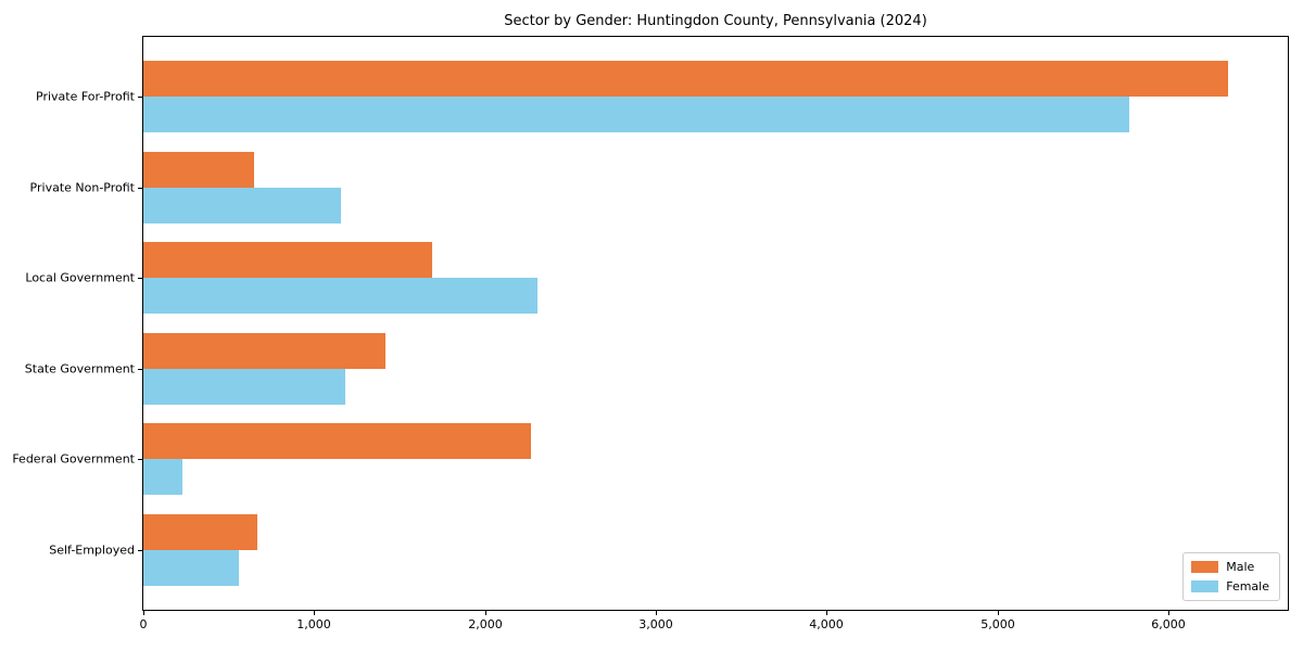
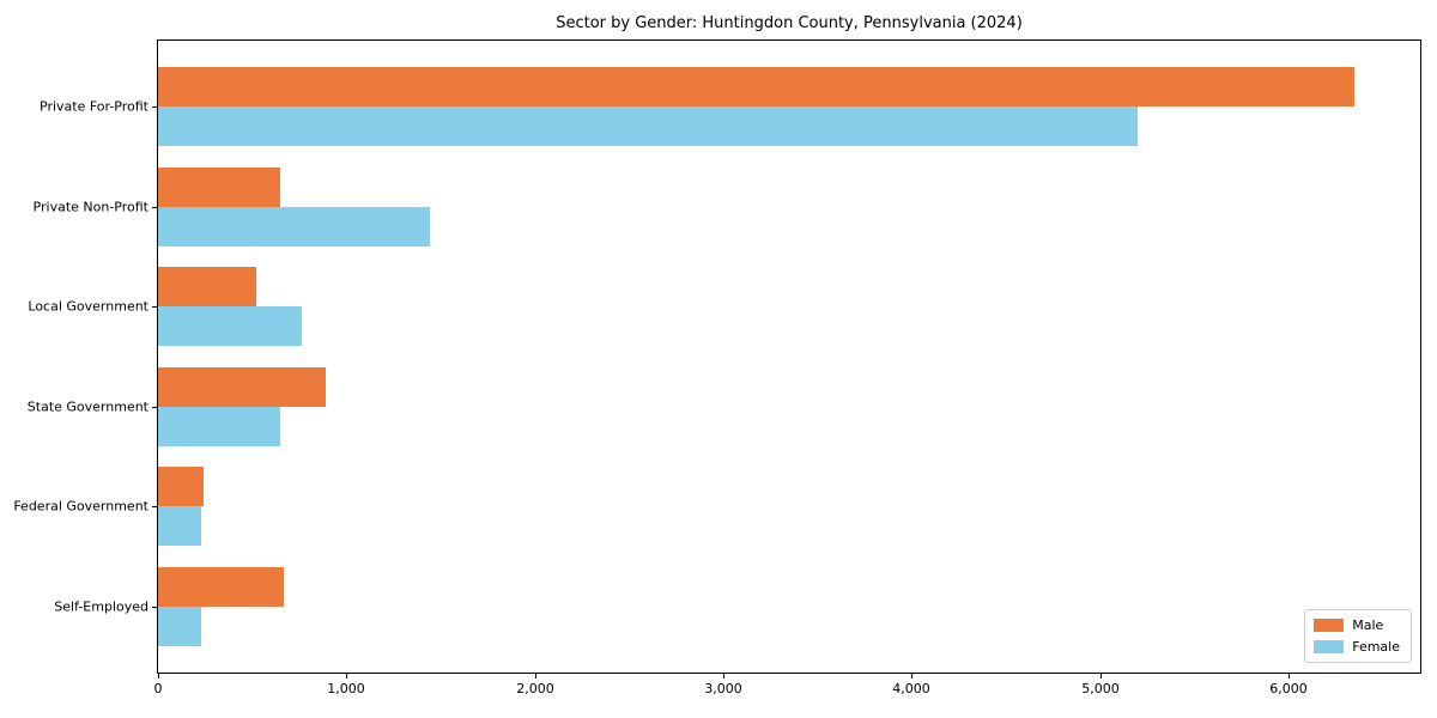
Female/Private For-Profit: 5770 -> 5200
Female/Private Non-Profit: 1160 -> 1440
Male/Local Government: 1690 -> 520
Female/Local Government: 2310 -> 760
Male/State Government: 1420 -> 890
Female/State Government: 1180 -> 650
Male/Federal Government: 2270 -> 240
Female/Self-Employed: 560 -> 230
